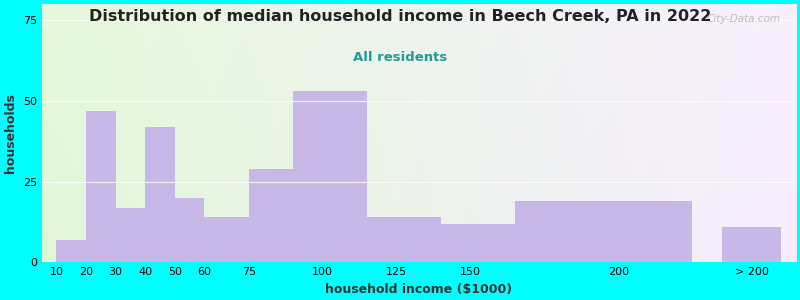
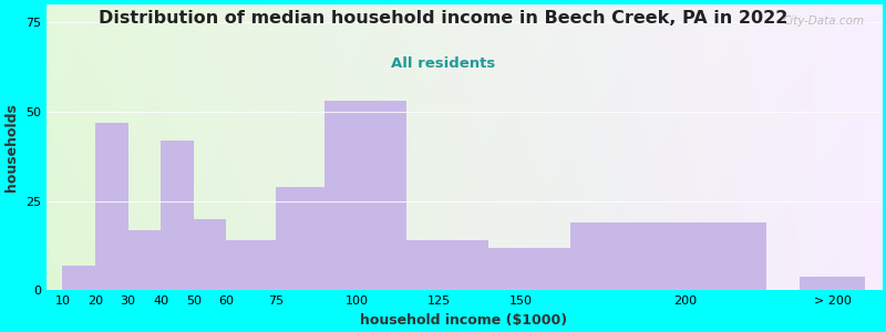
> 200: 11 -> 4
